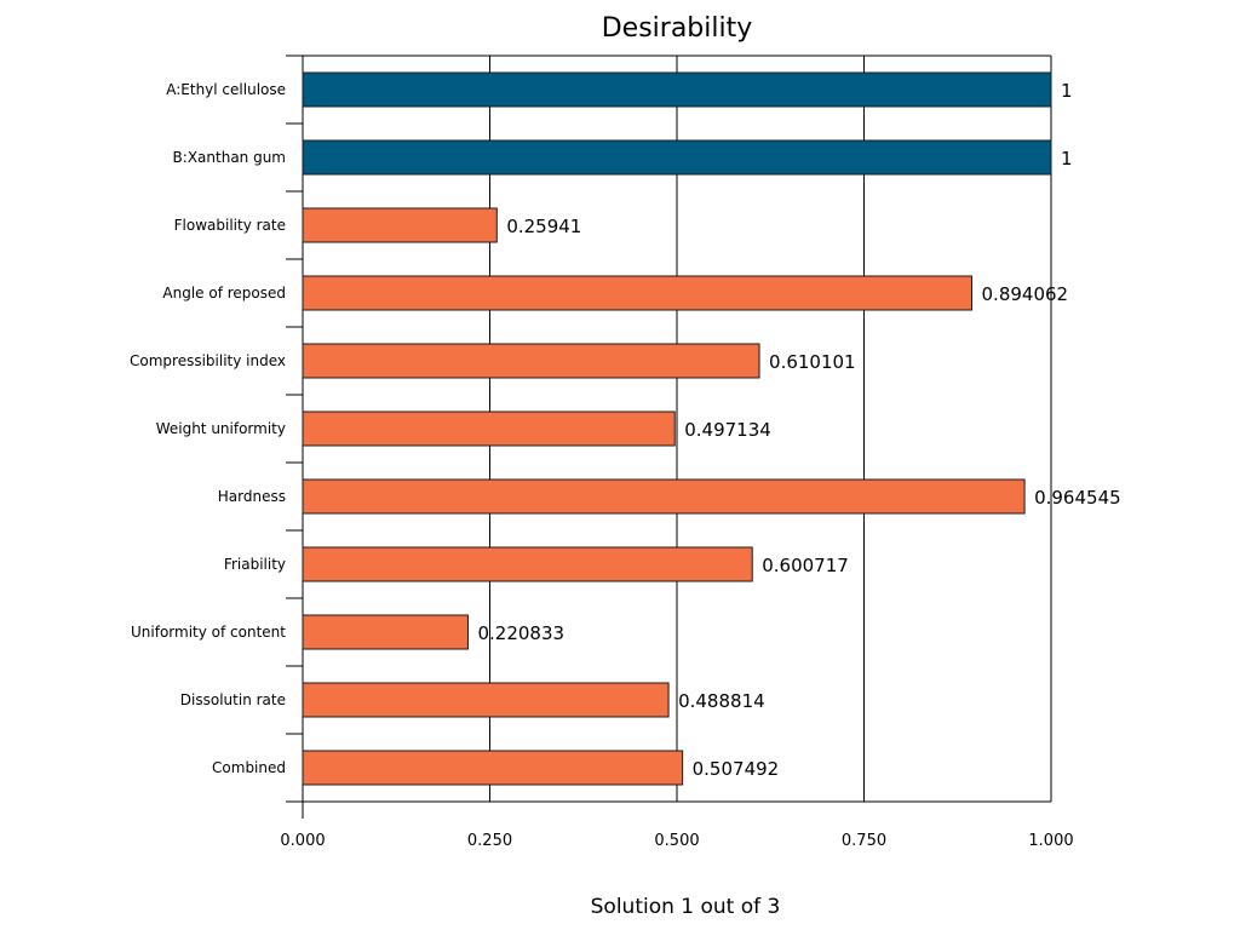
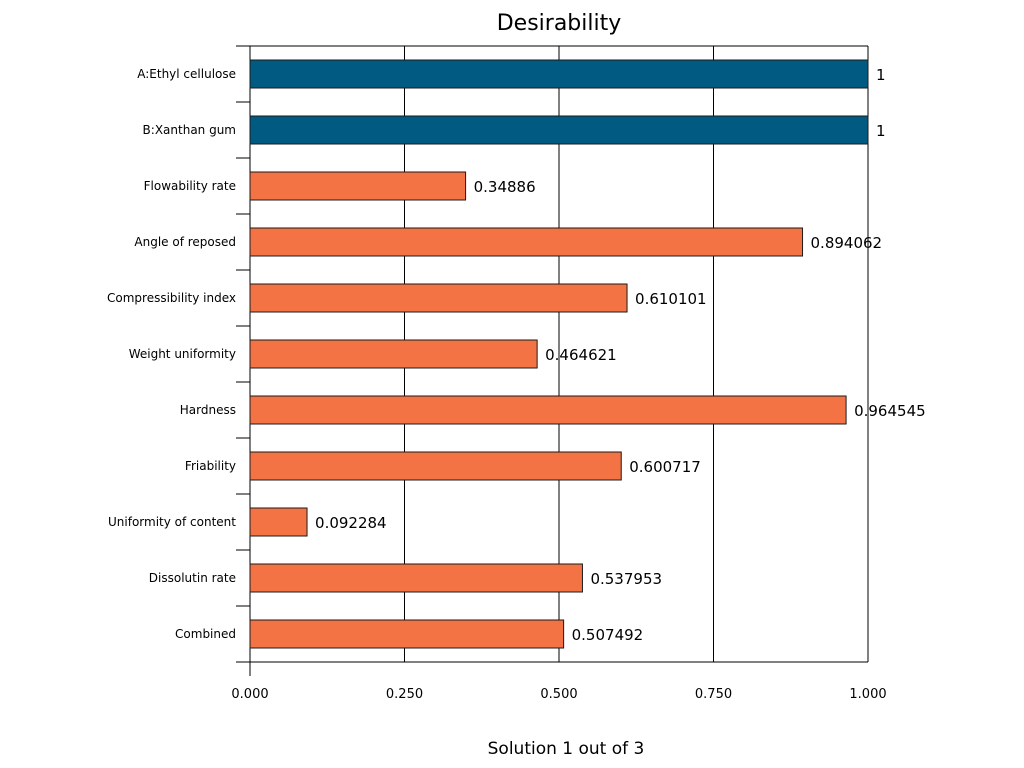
Flowability rate: 0.25941 -> 0.34886
Weight uniformity: 0.497134 -> 0.464621
Uniformity of content: 0.220833 -> 0.092284
Dissolutin rate: 0.488814 -> 0.537953
